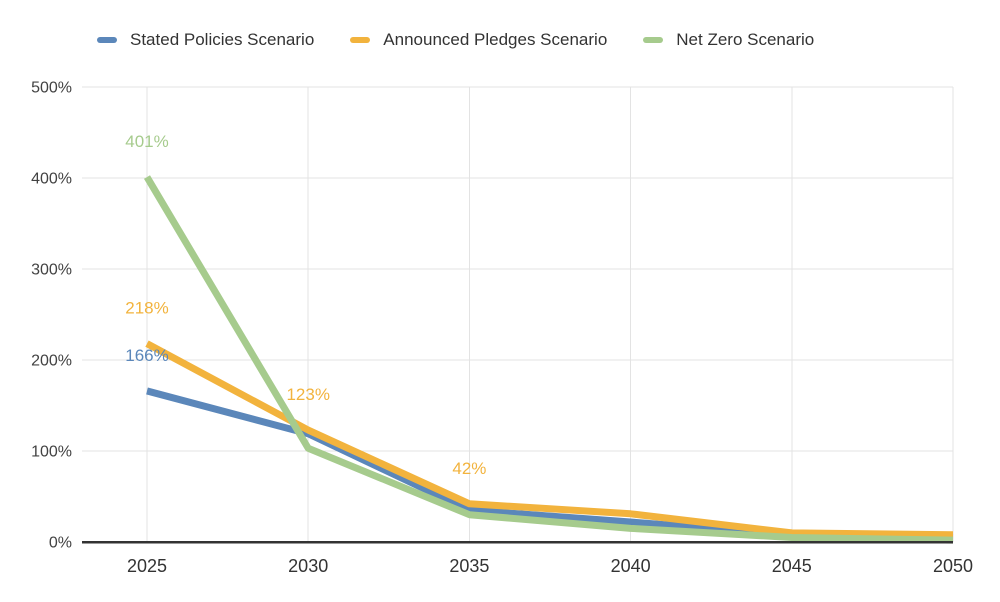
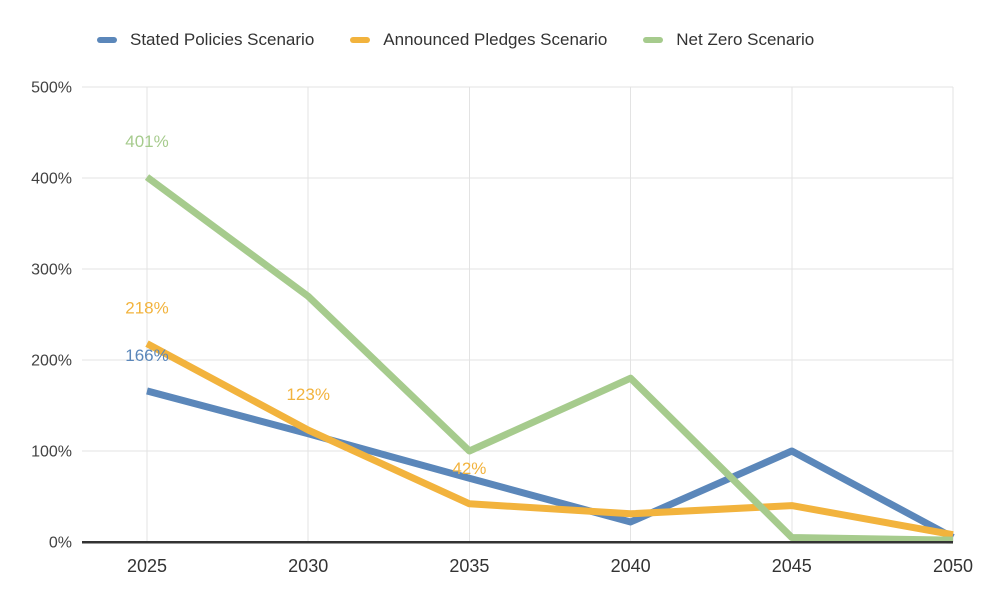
Net Zero Scenario/2030: 100% -> 270%
Stated Policies Scenario/2035: 40% -> 70%
Net Zero Scenario/2035: 30% -> 100%
Net Zero Scenario/2040: 20% -> 180%
Stated Policies Scenario/2045: 10% -> 100%
Announced Pledges Scenario/2045: 10% -> 40%
